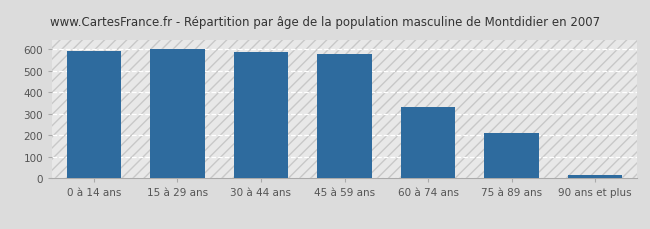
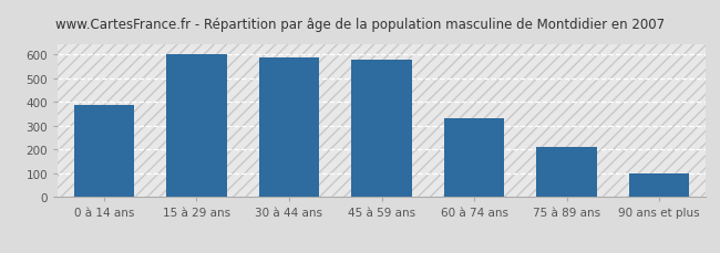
0 à 14 ans: 590 -> 385
90 ans et plus: 18 -> 100
